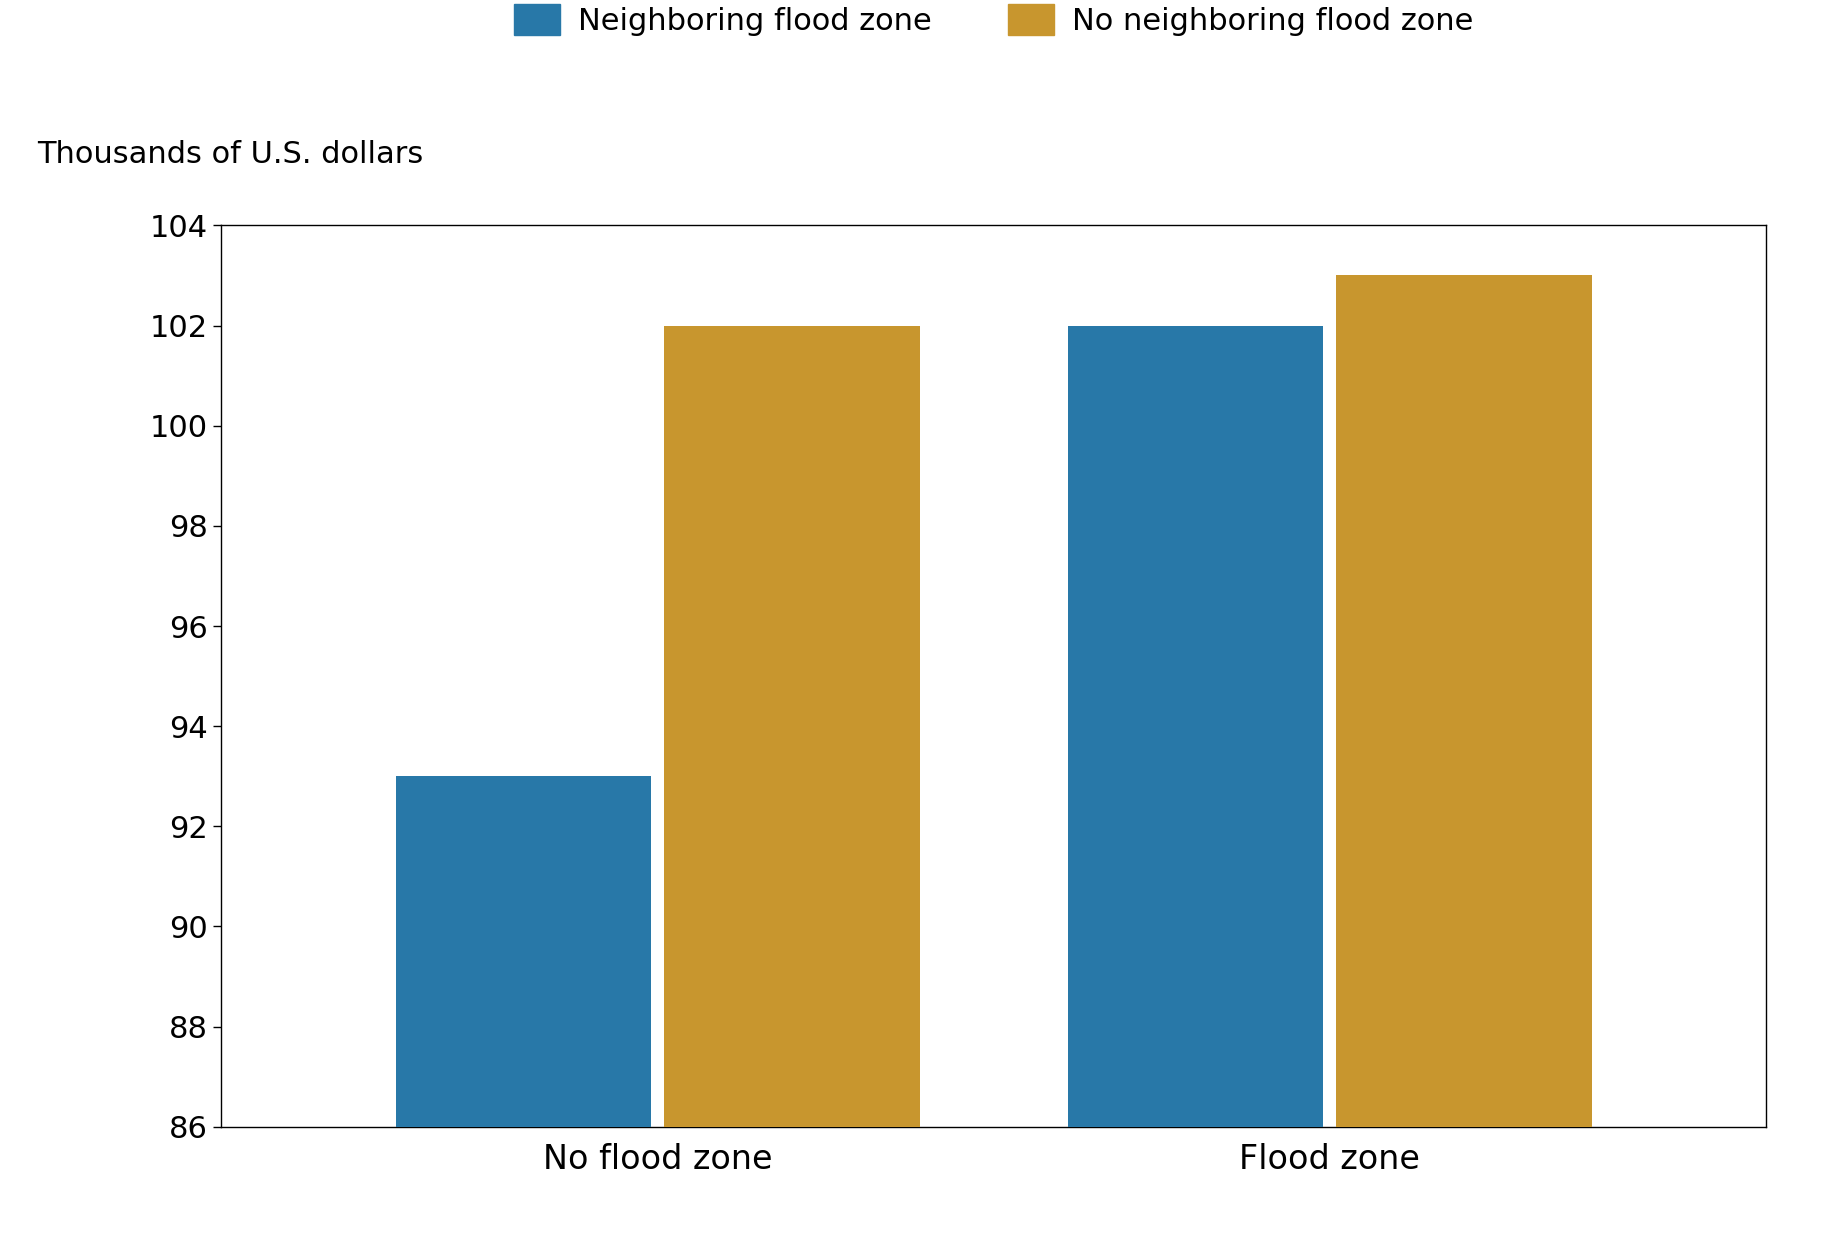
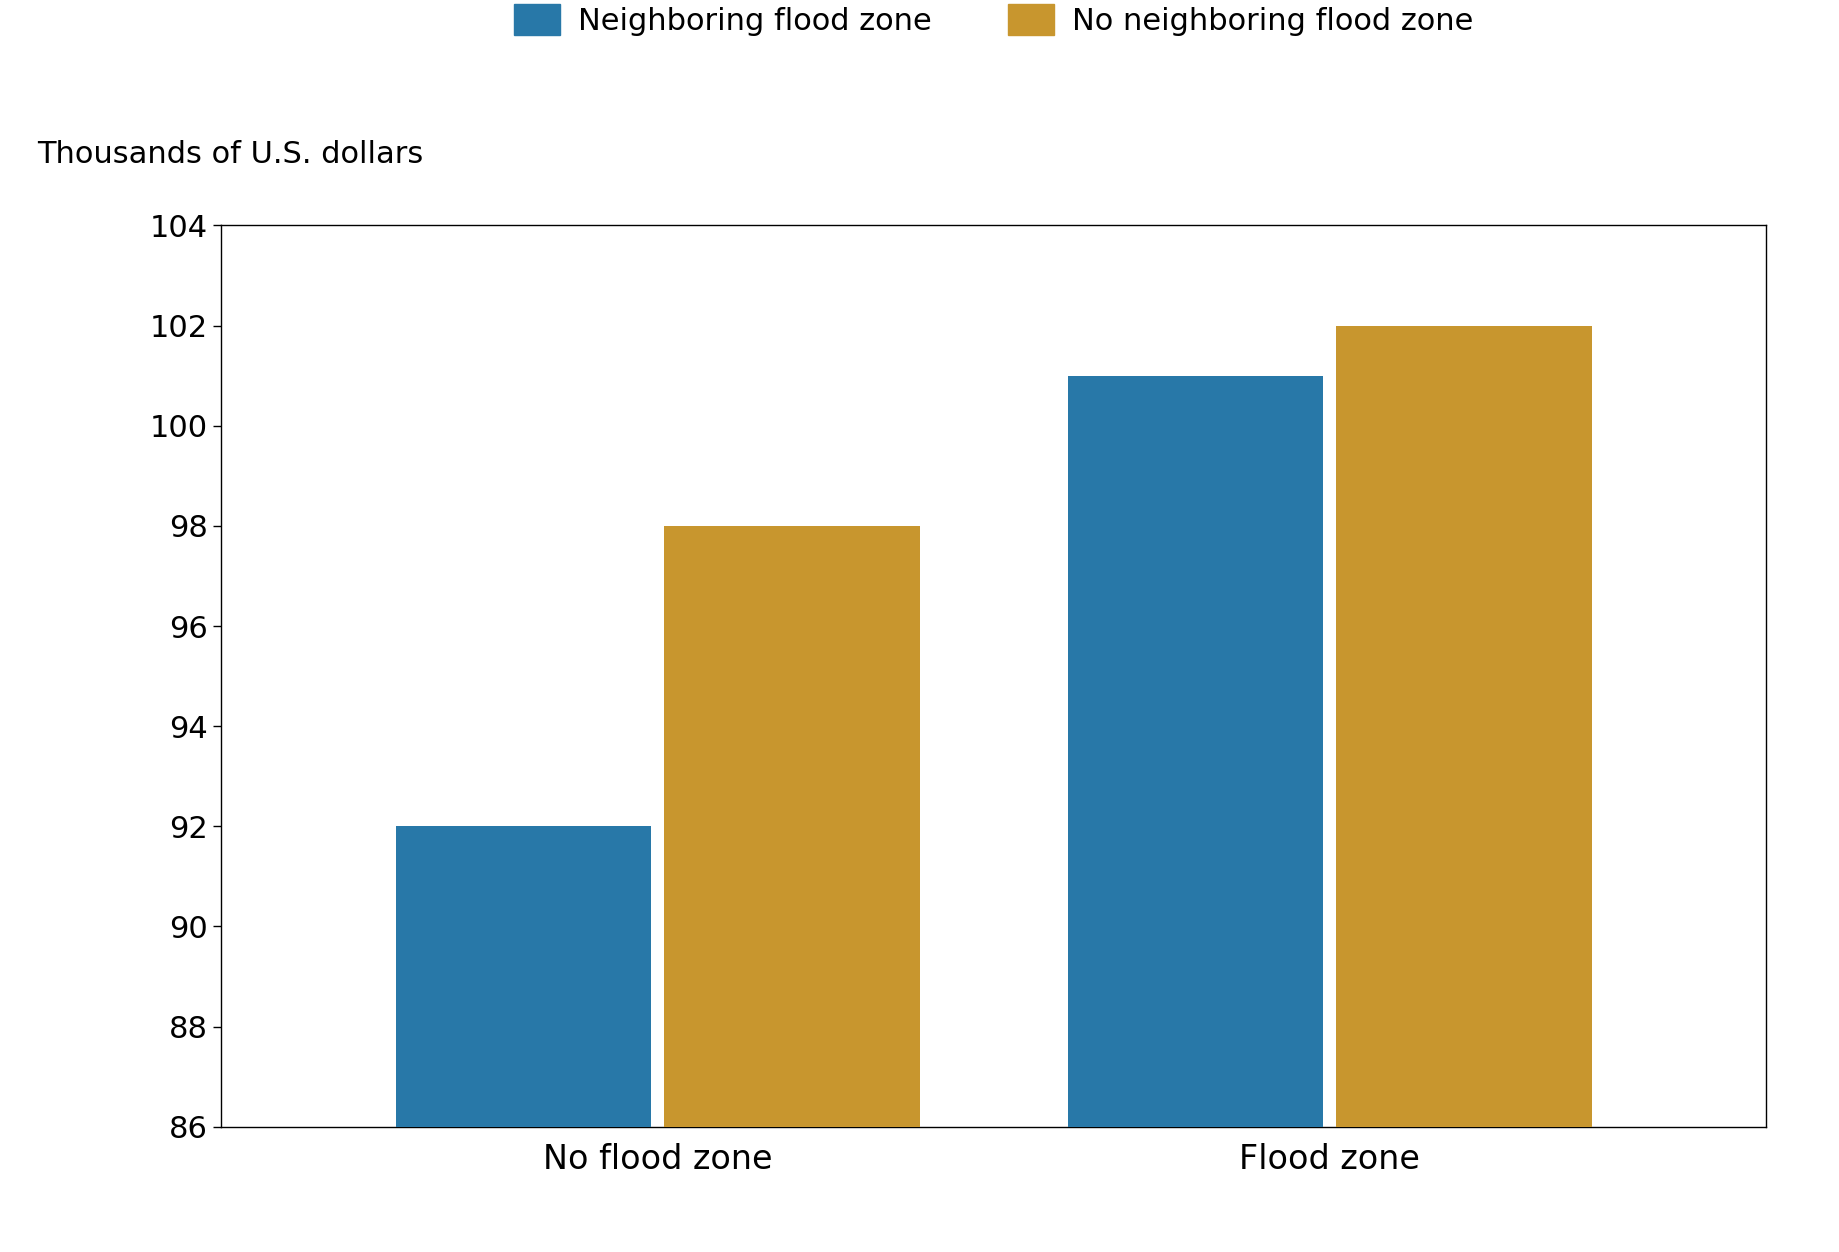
Neighboring flood zone/No flood zone: 93 -> 92
No neighboring flood zone/No flood zone: 102 -> 98
Neighboring flood zone/Flood zone: 102 -> 101
No neighboring flood zone/Flood zone: 103 -> 102
